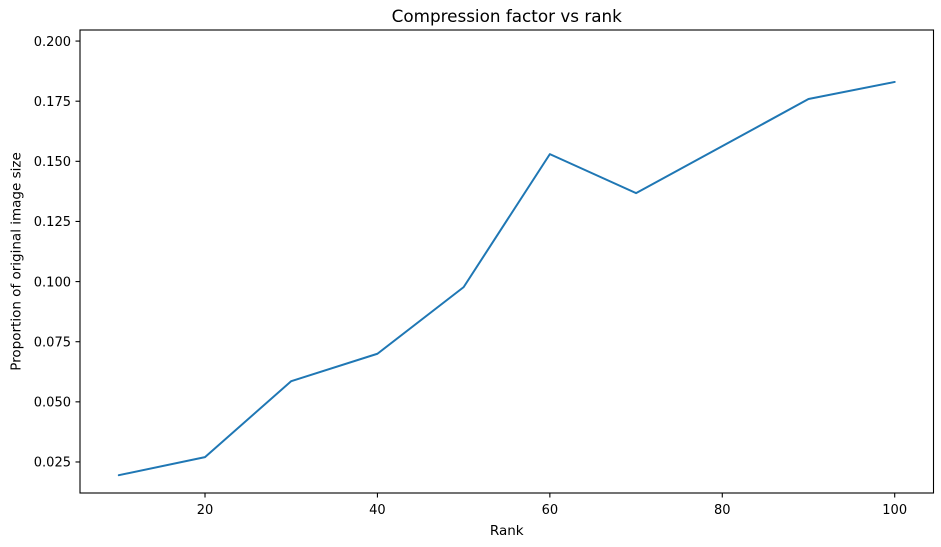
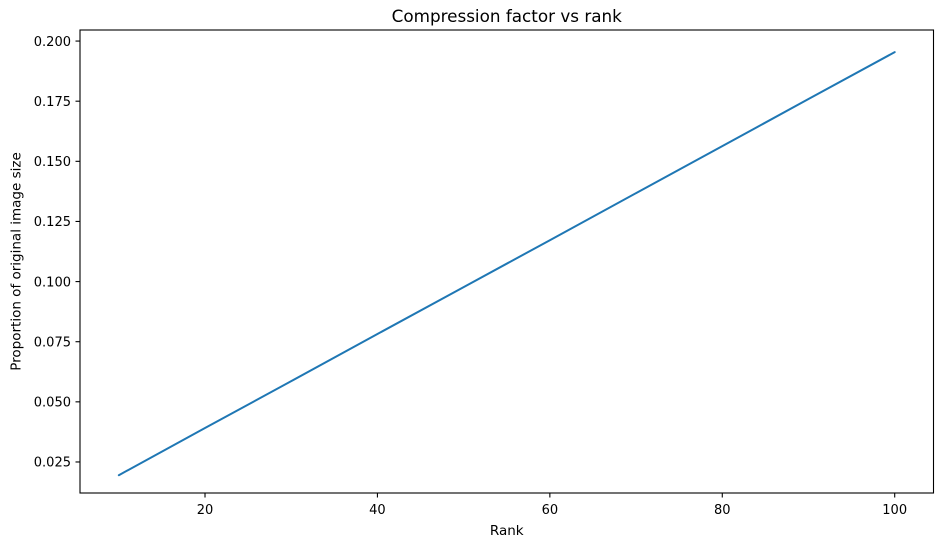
20: 0.027 -> 0.039
40: 0.070 -> 0.078
60: 0.153 -> 0.117
100: 0.183 -> 0.195
